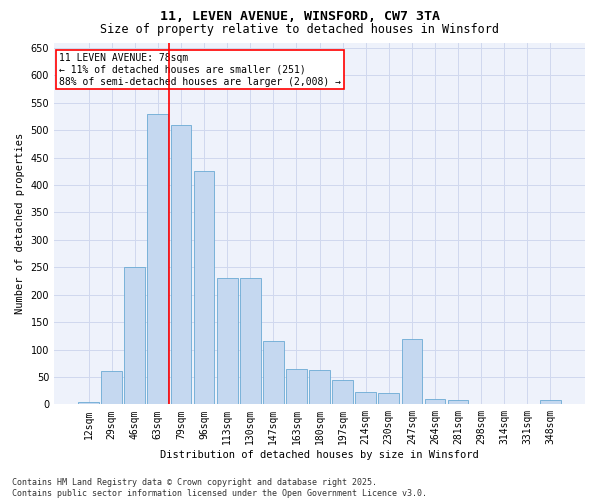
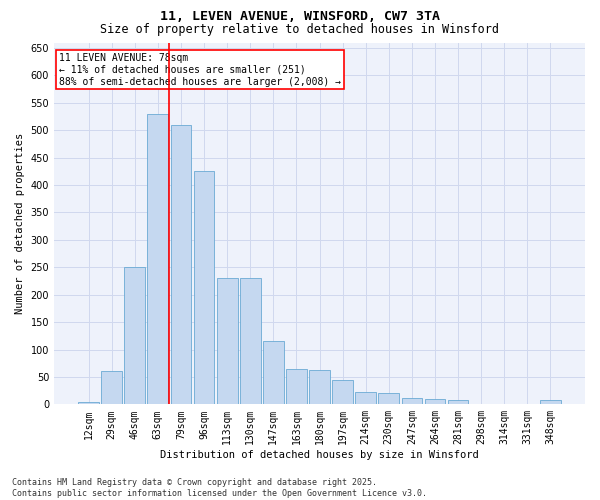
247sqm: 120 -> 12
